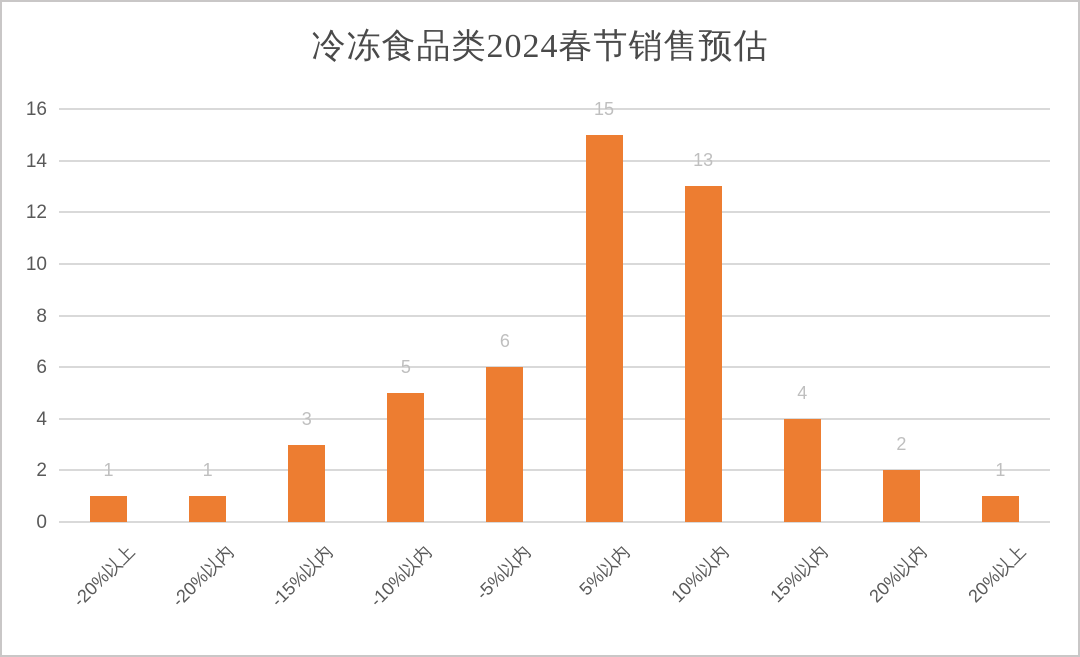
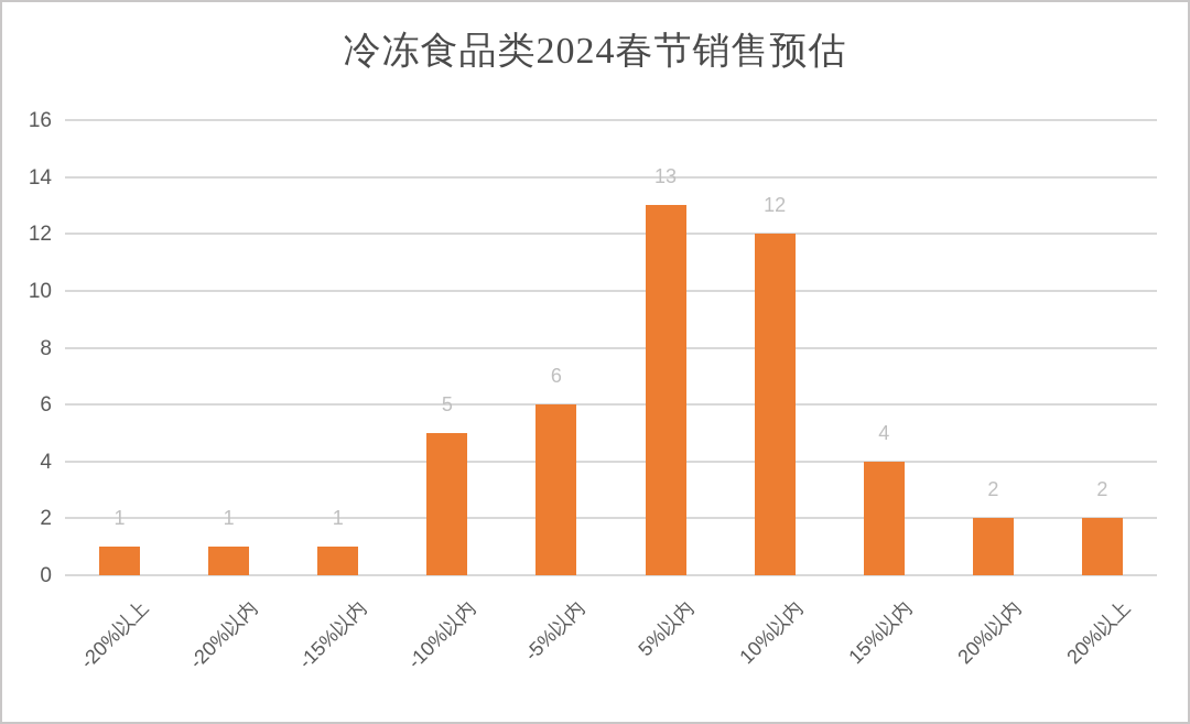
-15%以内: 3 -> 1
5%以内: 15 -> 13
10%以内: 13 -> 12
20%以上: 1 -> 2
